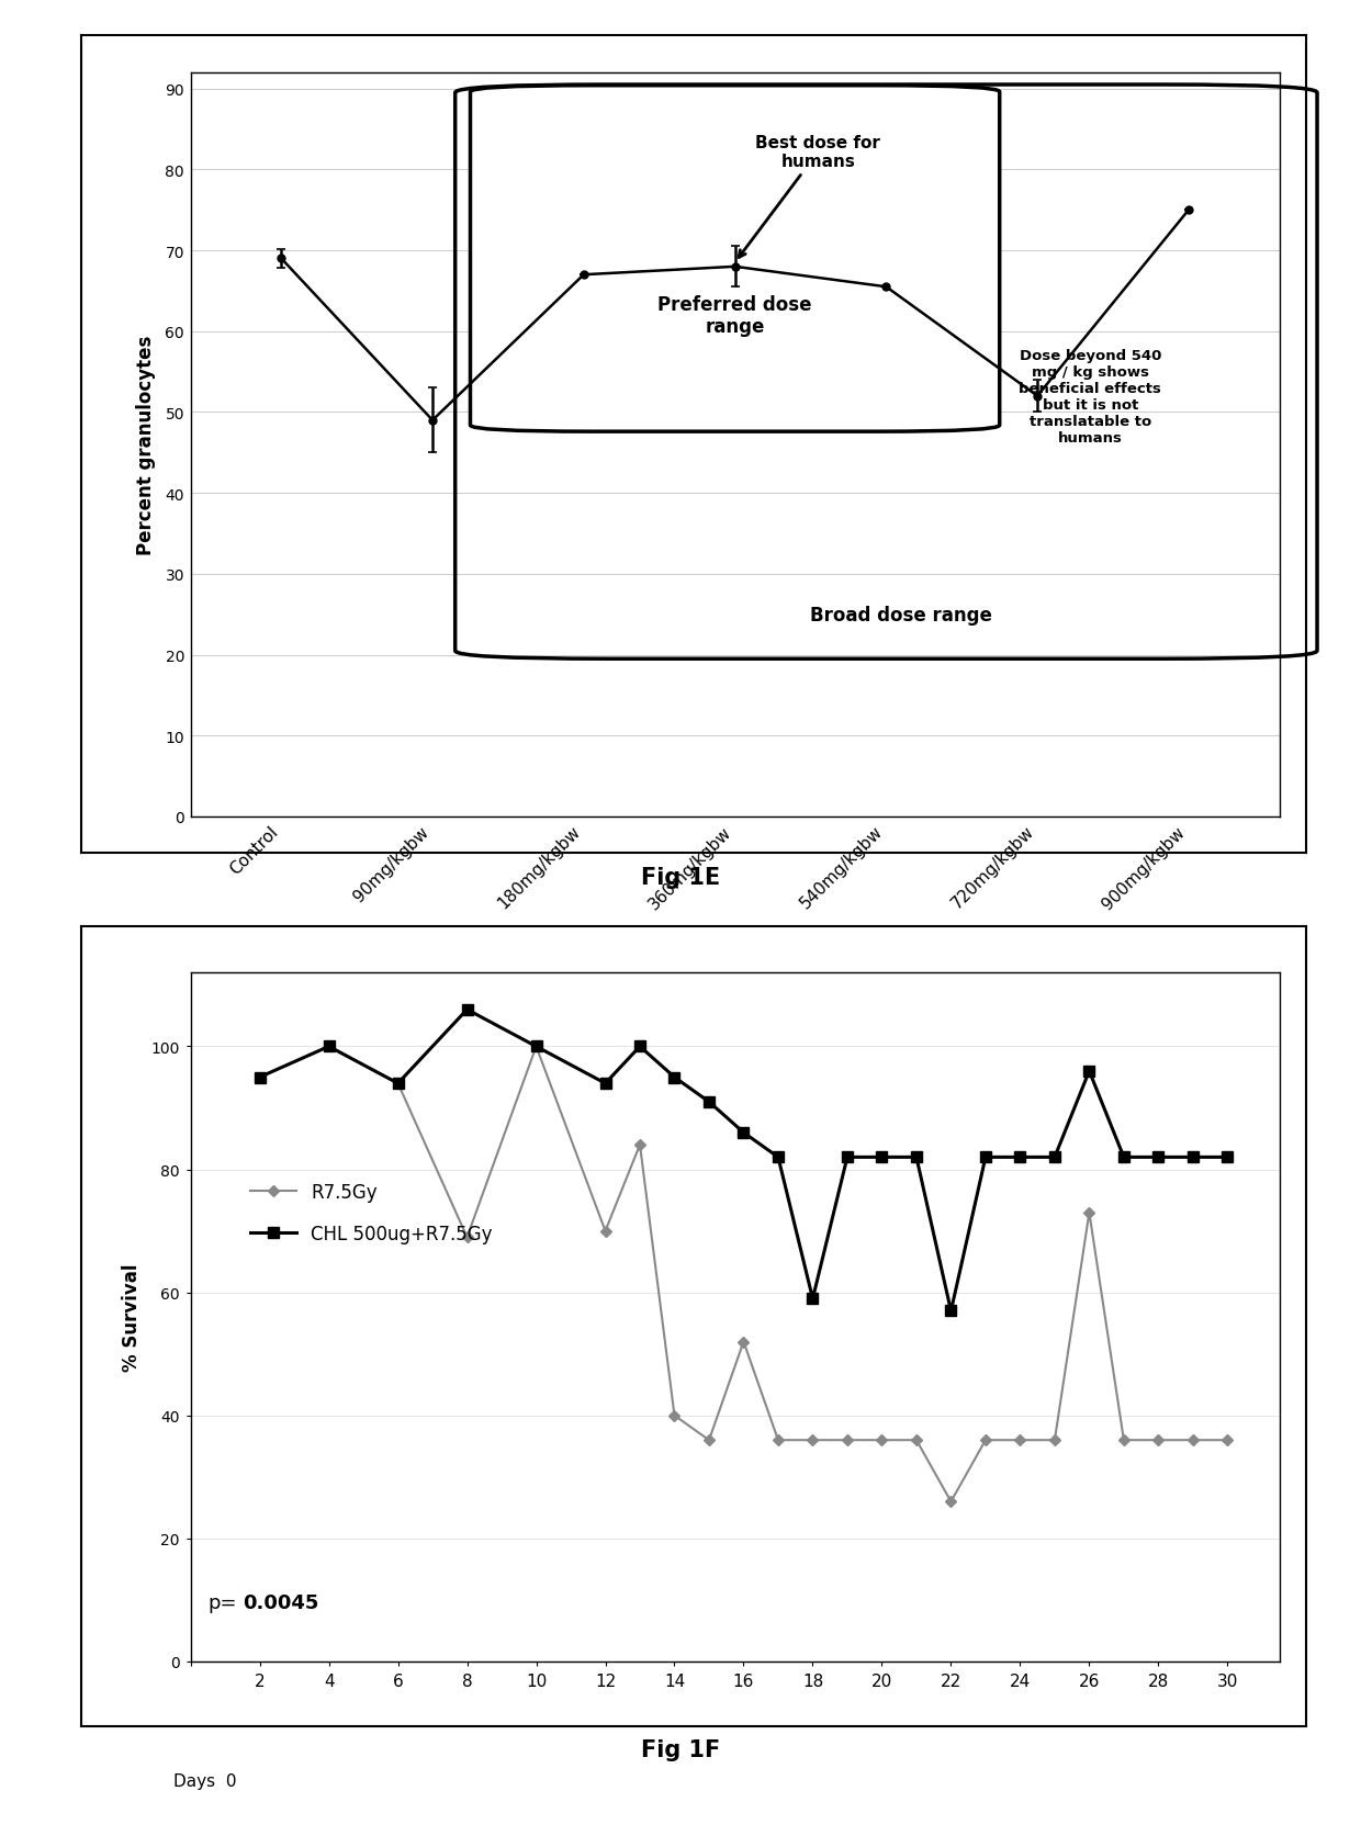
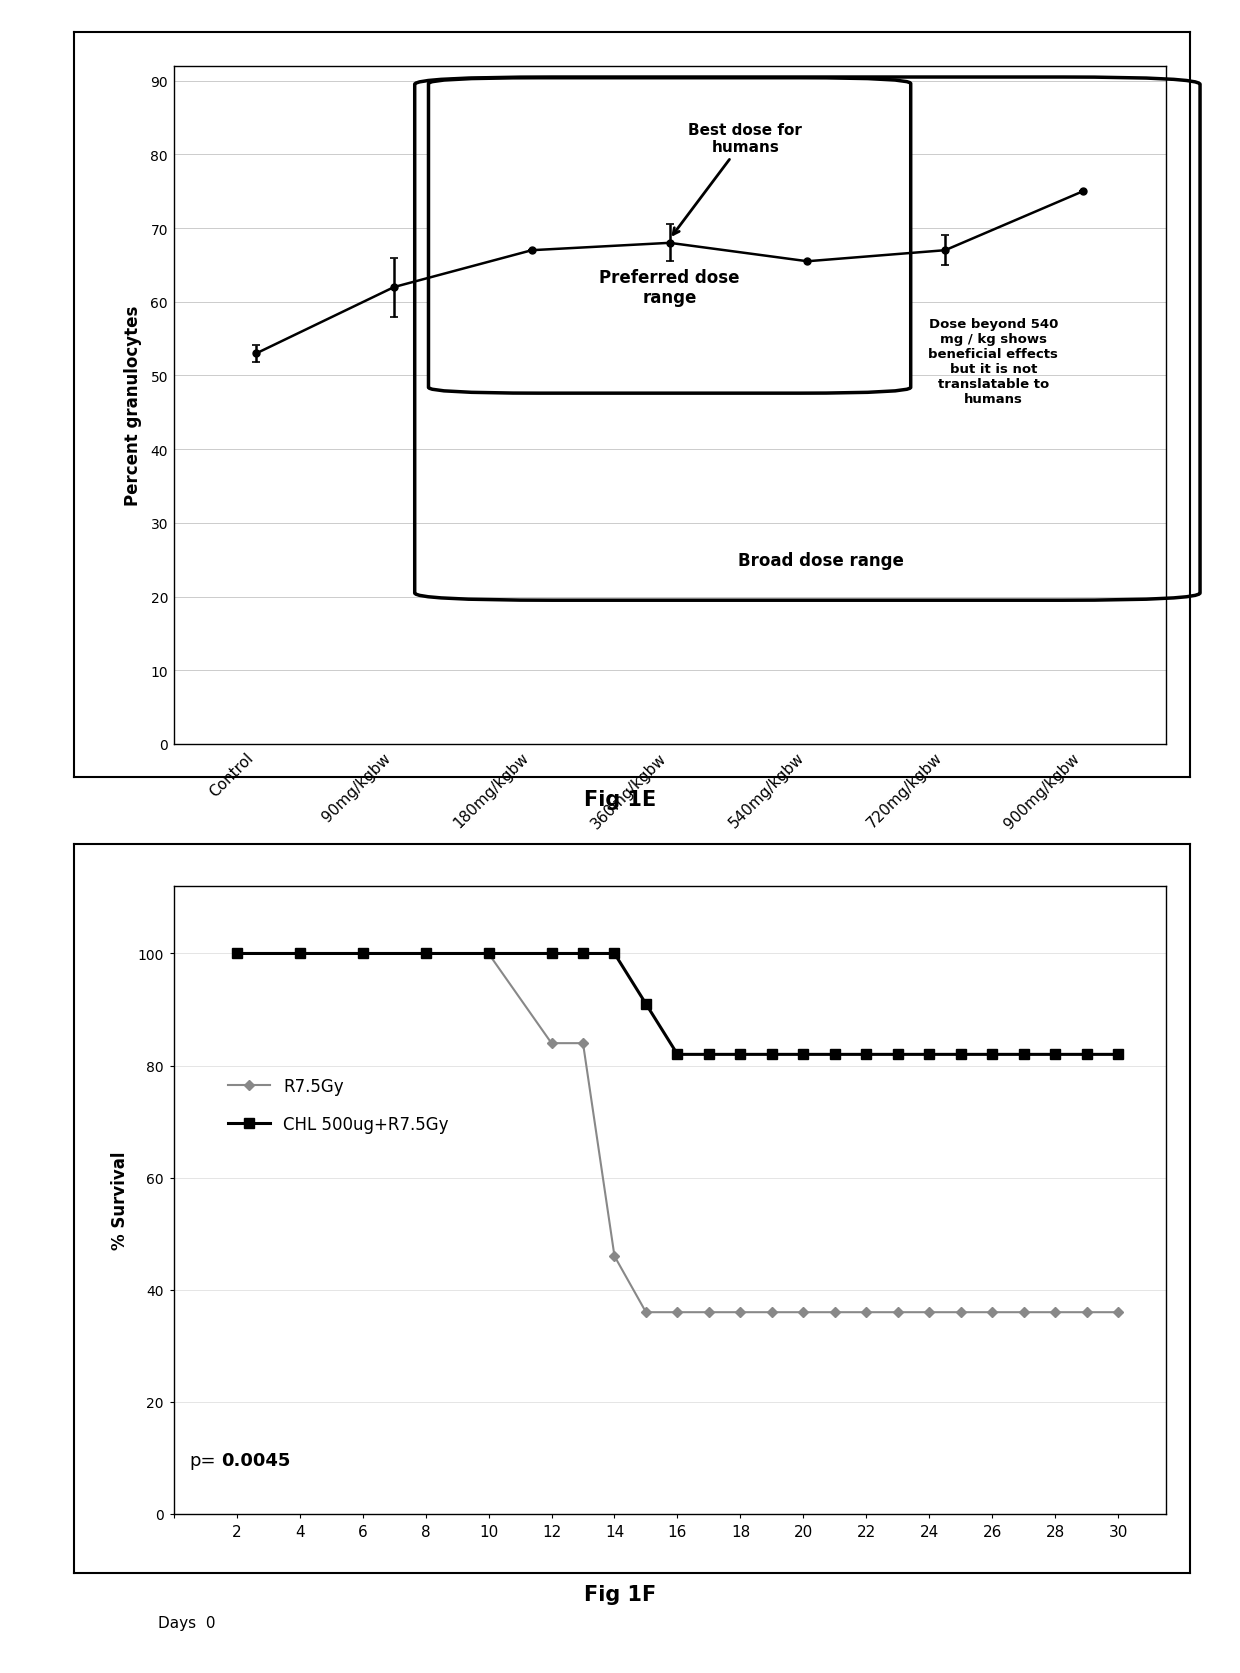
Control: 69.0 -> 53.0
90mg/kgbw: 49.0 -> 62.0
720mg/kgbw: 52.0 -> 67.0
R7.5Gy/2: 95 -> 100
CHL 500ug+R7.5Gy/2: 95 -> 100
R7.5Gy/6: 94 -> 100
CHL 500ug+R7.5Gy/6: 94 -> 100
R7.5Gy/8: 69 -> 100
CHL 500ug+R7.5Gy/8: 106 -> 100
R7.5Gy/12: 70 -> 84
CHL 500ug+R7.5Gy/12: 94 -> 100
R7.5Gy/14: 40 -> 46
CHL 500ug+R7.5Gy/14: 95 -> 100
R7.5Gy/16: 52 -> 36
CHL 500ug+R7.5Gy/16: 86 -> 82
CHL 500ug+R7.5Gy/18: 59 -> 82
R7.5Gy/22: 26 -> 36
CHL 500ug+R7.5Gy/22: 57 -> 82
R7.5Gy/26: 73 -> 36
CHL 500ug+R7.5Gy/26: 96 -> 82
